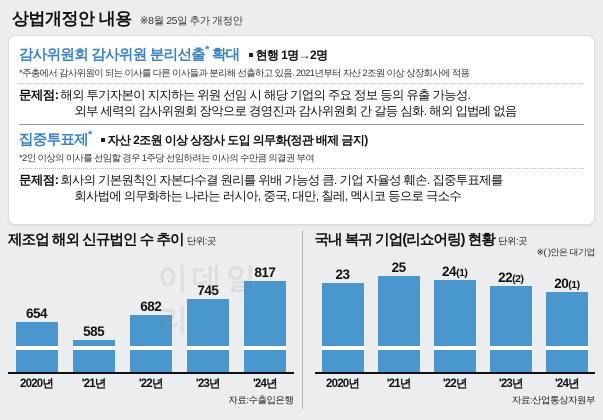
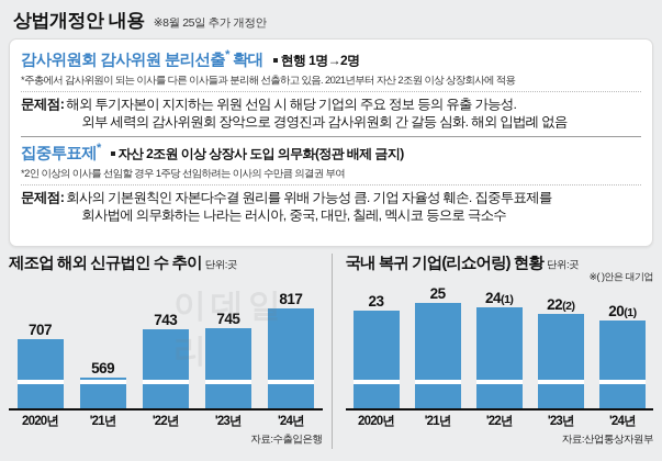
제조업 해외 신규법인 수 추이/2020년: 654 -> 707
제조업 해외 신규법인 수 추이/'21년: 585 -> 569
제조업 해외 신규법인 수 추이/'22년: 682 -> 743
